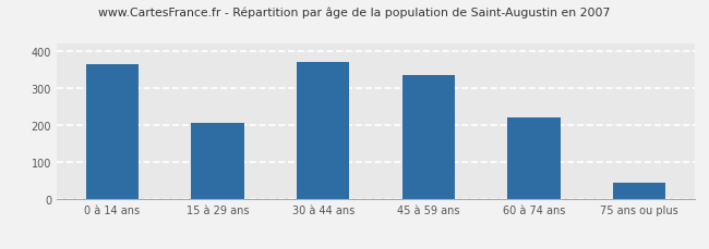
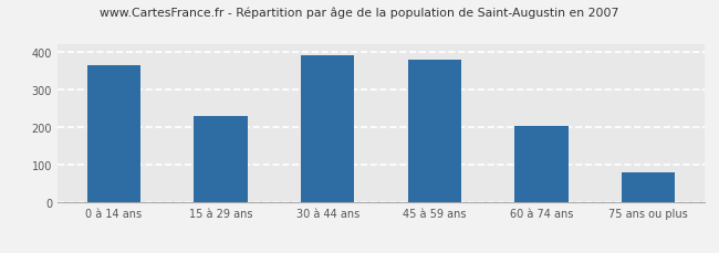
15 à 29 ans: 205 -> 230
30 à 44 ans: 370 -> 393
45 à 59 ans: 335 -> 380
60 à 74 ans: 220 -> 204
75 ans ou plus: 45 -> 80
